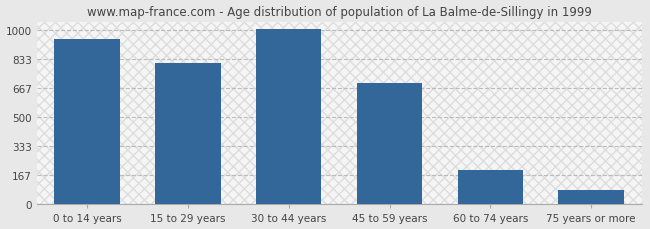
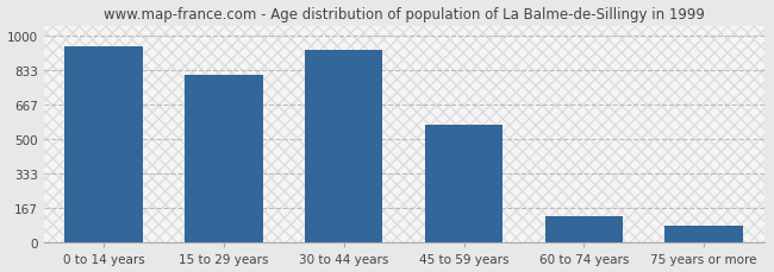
30 to 44 years: 1000 -> 930
45 to 59 years: 700 -> 570
60 to 74 years: 200 -> 130
